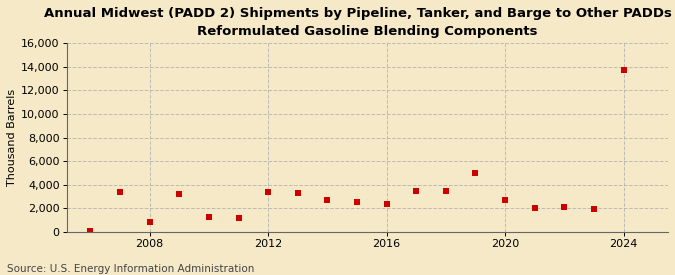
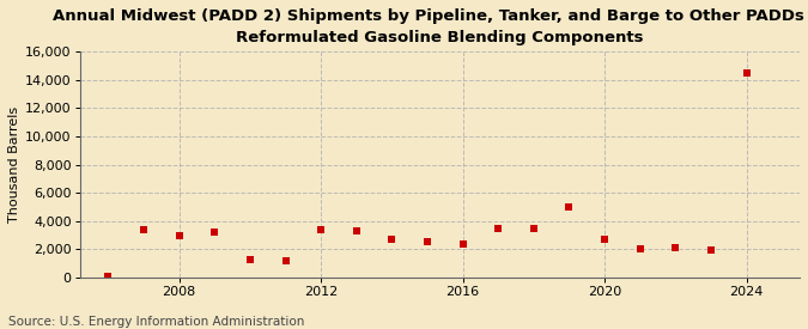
2008: 800 -> 3,000
2024: 13,700 -> 14,500
